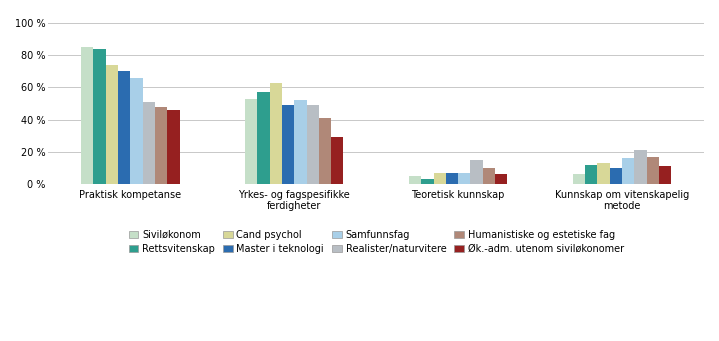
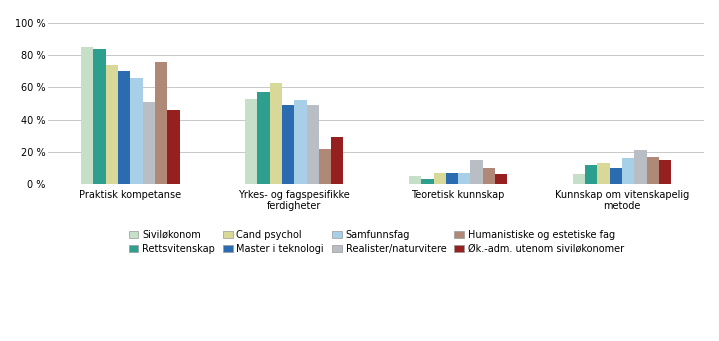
Humanistiske og estetiske fag/Praktisk kompetanse: 48 % -> 76 %
Humanistiske og estetiske fag/Yrkes- og fagspesifikke ferdigheter: 41 % -> 22 %
Øk.-adm. utenom siviløkonomer/Kunnskap om vitenskapelig metode: 11 % -> 15 %
